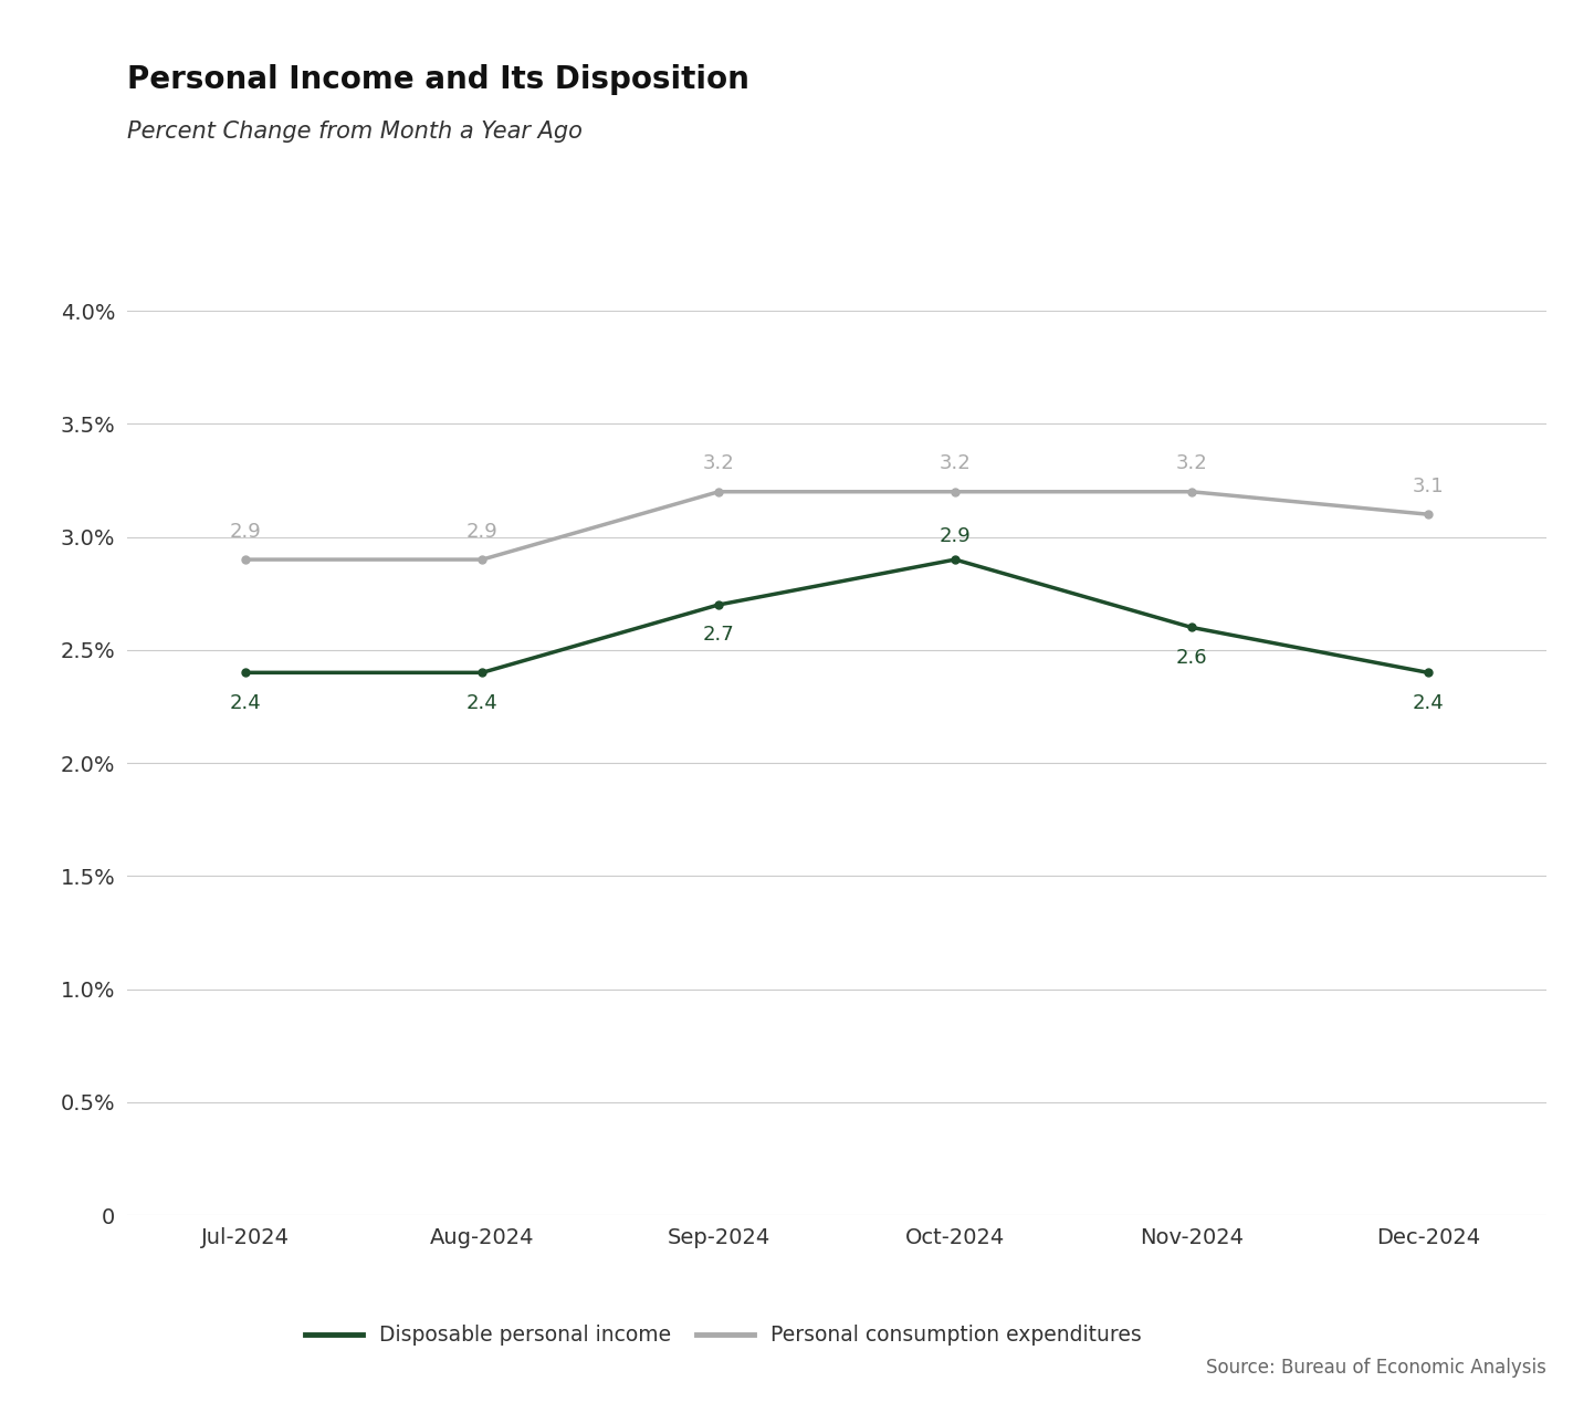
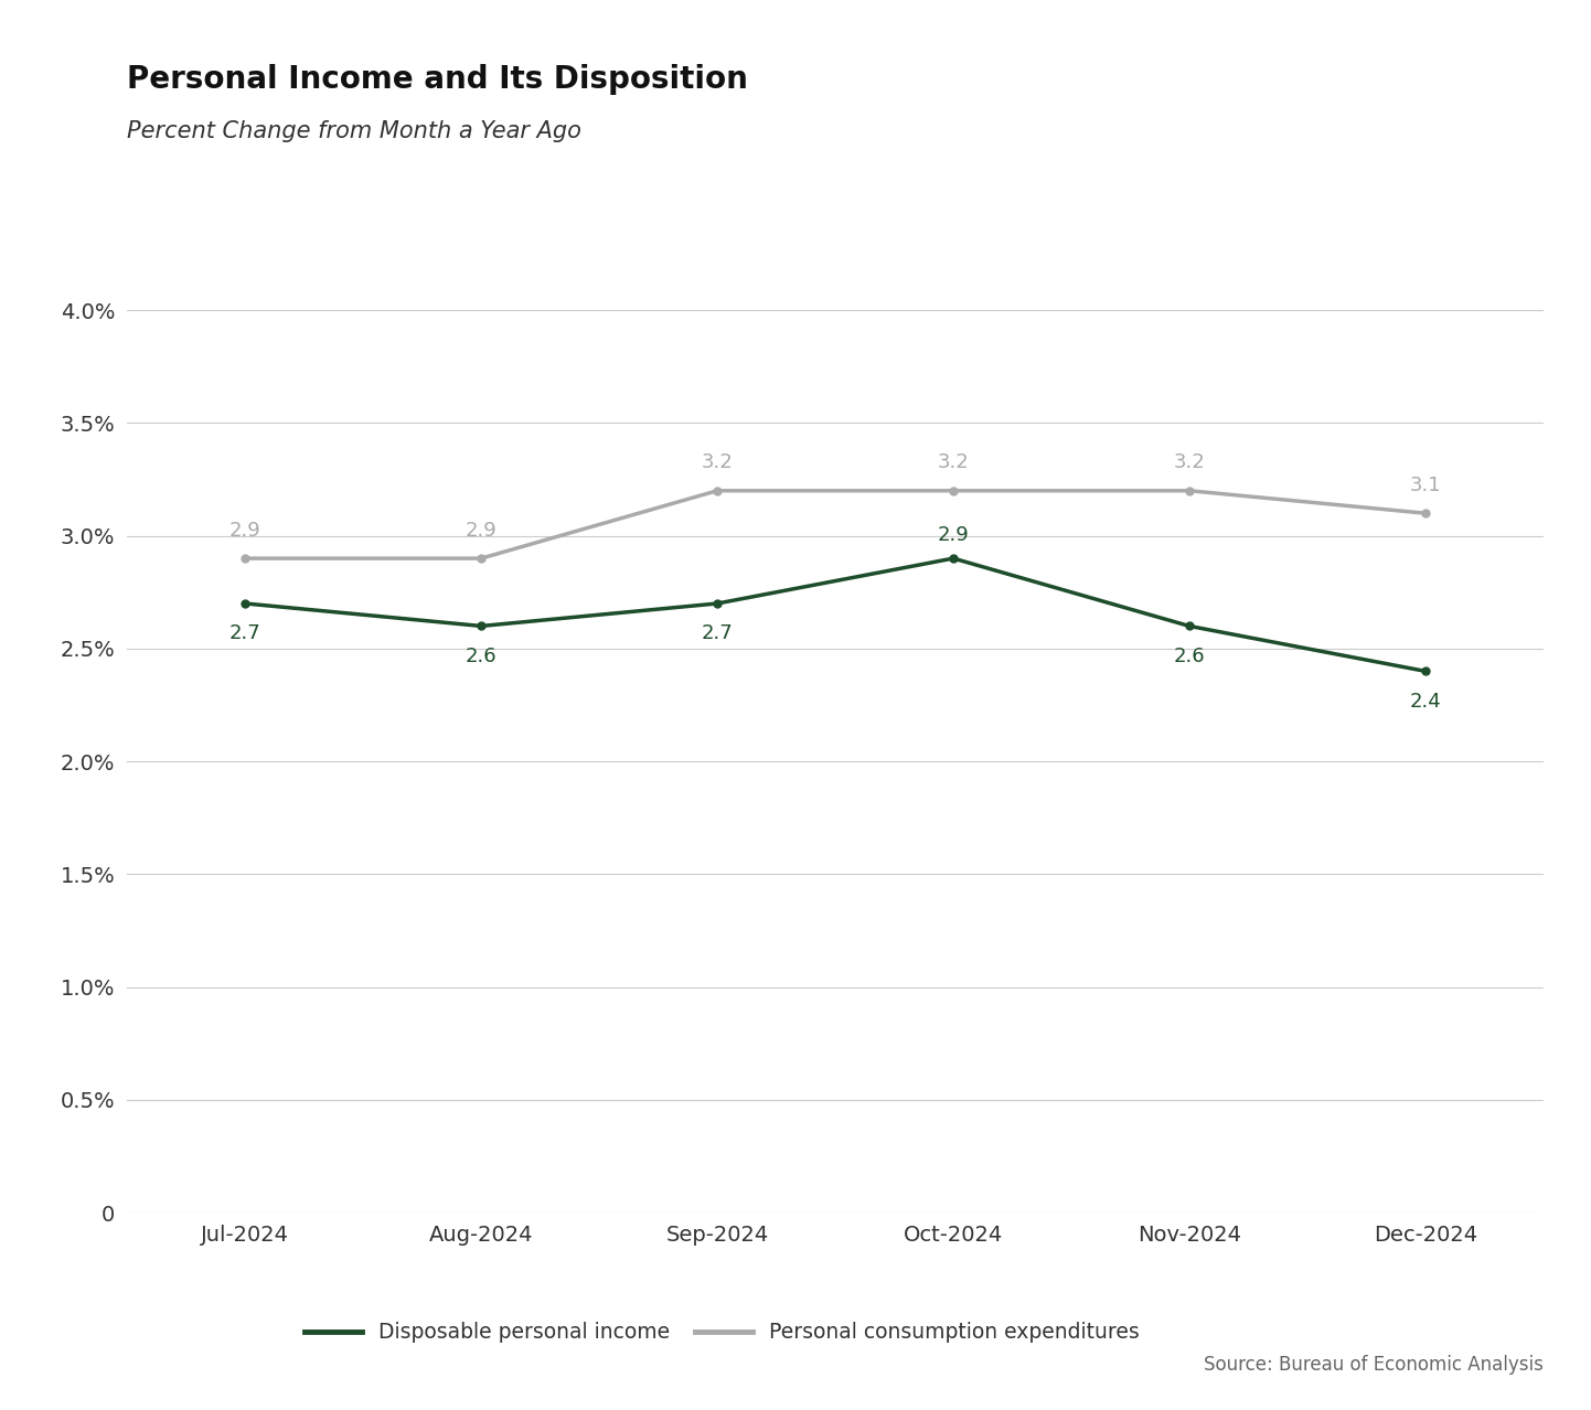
Disposable personal income/Jul-2024: 2.4 -> 2.7
Disposable personal income/Aug-2024: 2.4 -> 2.6
